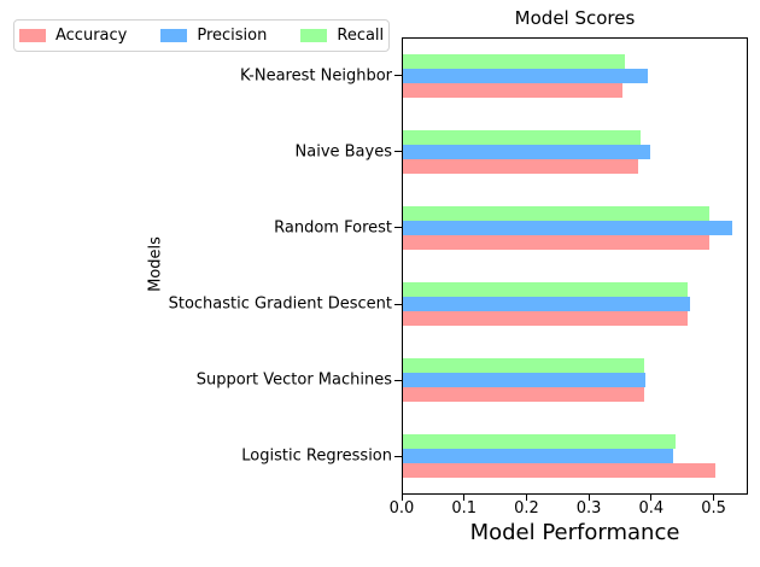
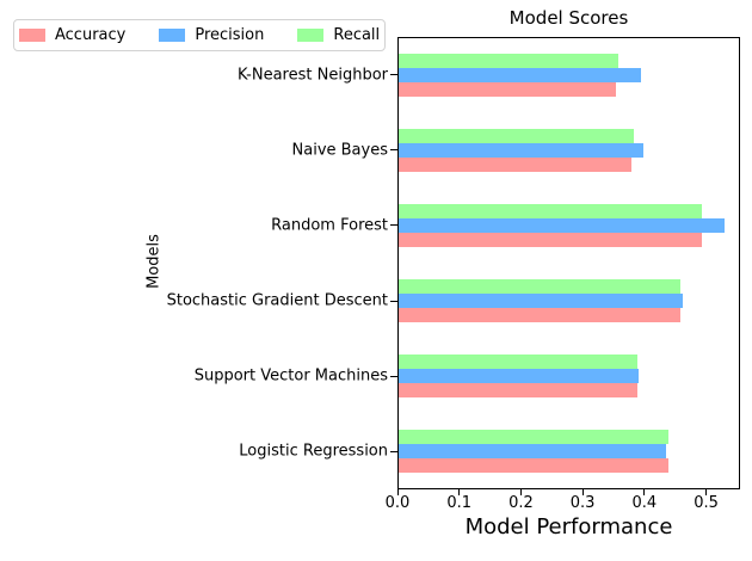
Accuracy/Logistic Regression: 0.50 -> 0.44
